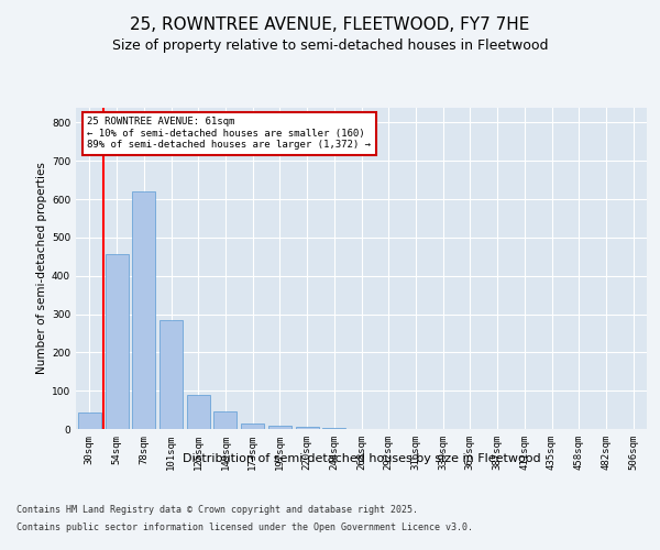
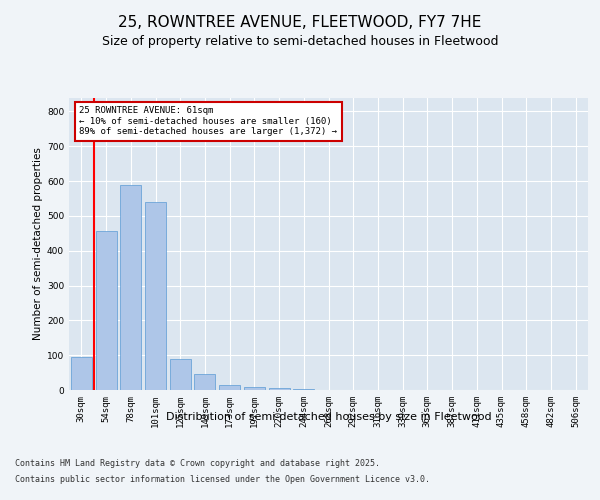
30sqm: 42 -> 95
78sqm: 620 -> 590
101sqm: 285 -> 540
